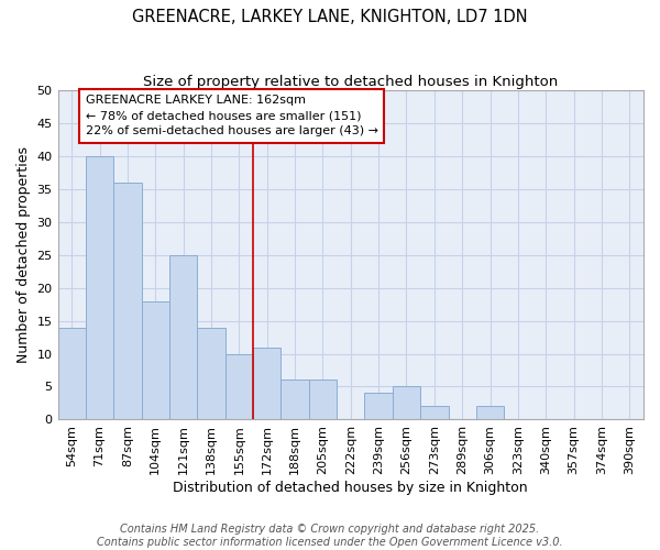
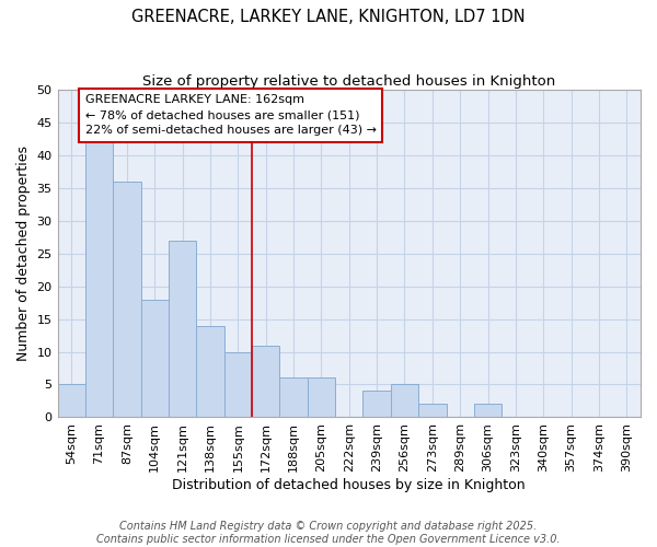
54sqm: 14 -> 5
71sqm: 40 -> 42
121sqm: 25 -> 27
